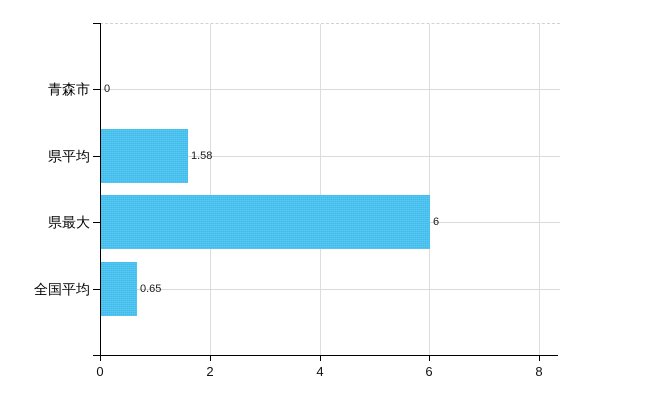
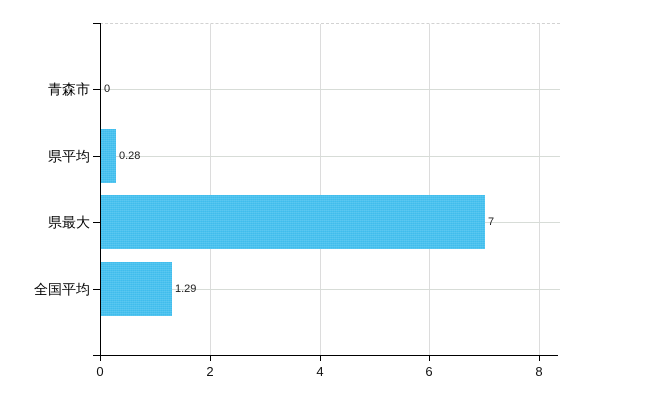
県平均: 1.58 -> 0.28
県最大: 6 -> 7
全国平均: 0.65 -> 1.29
